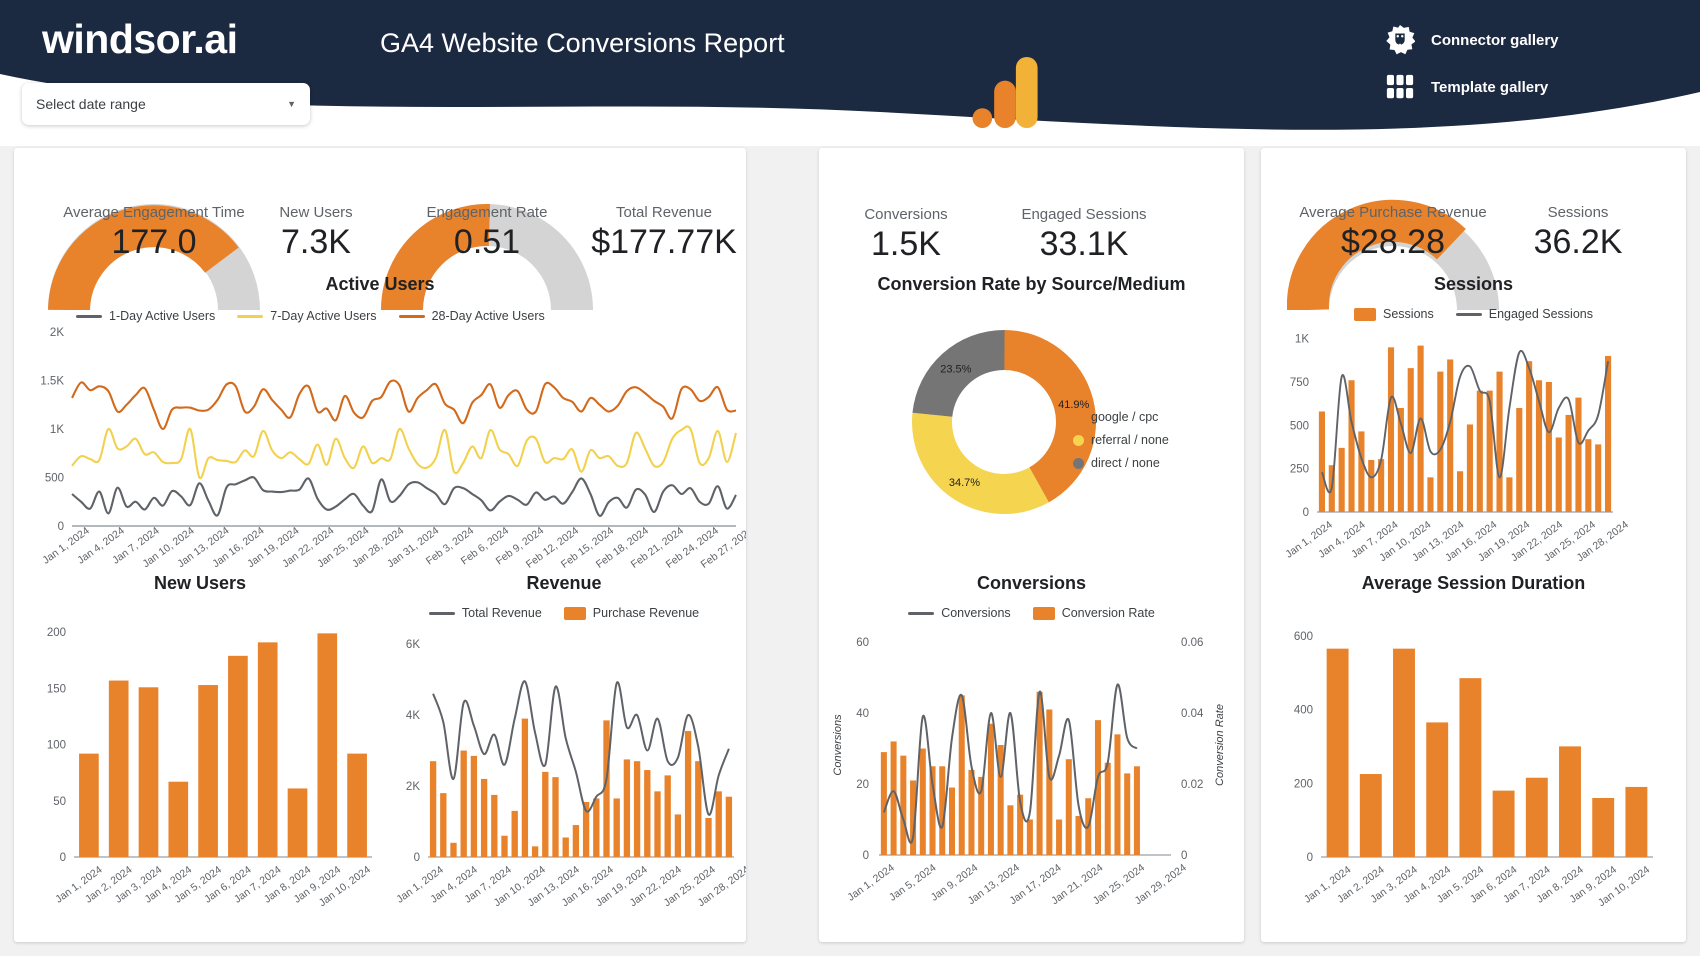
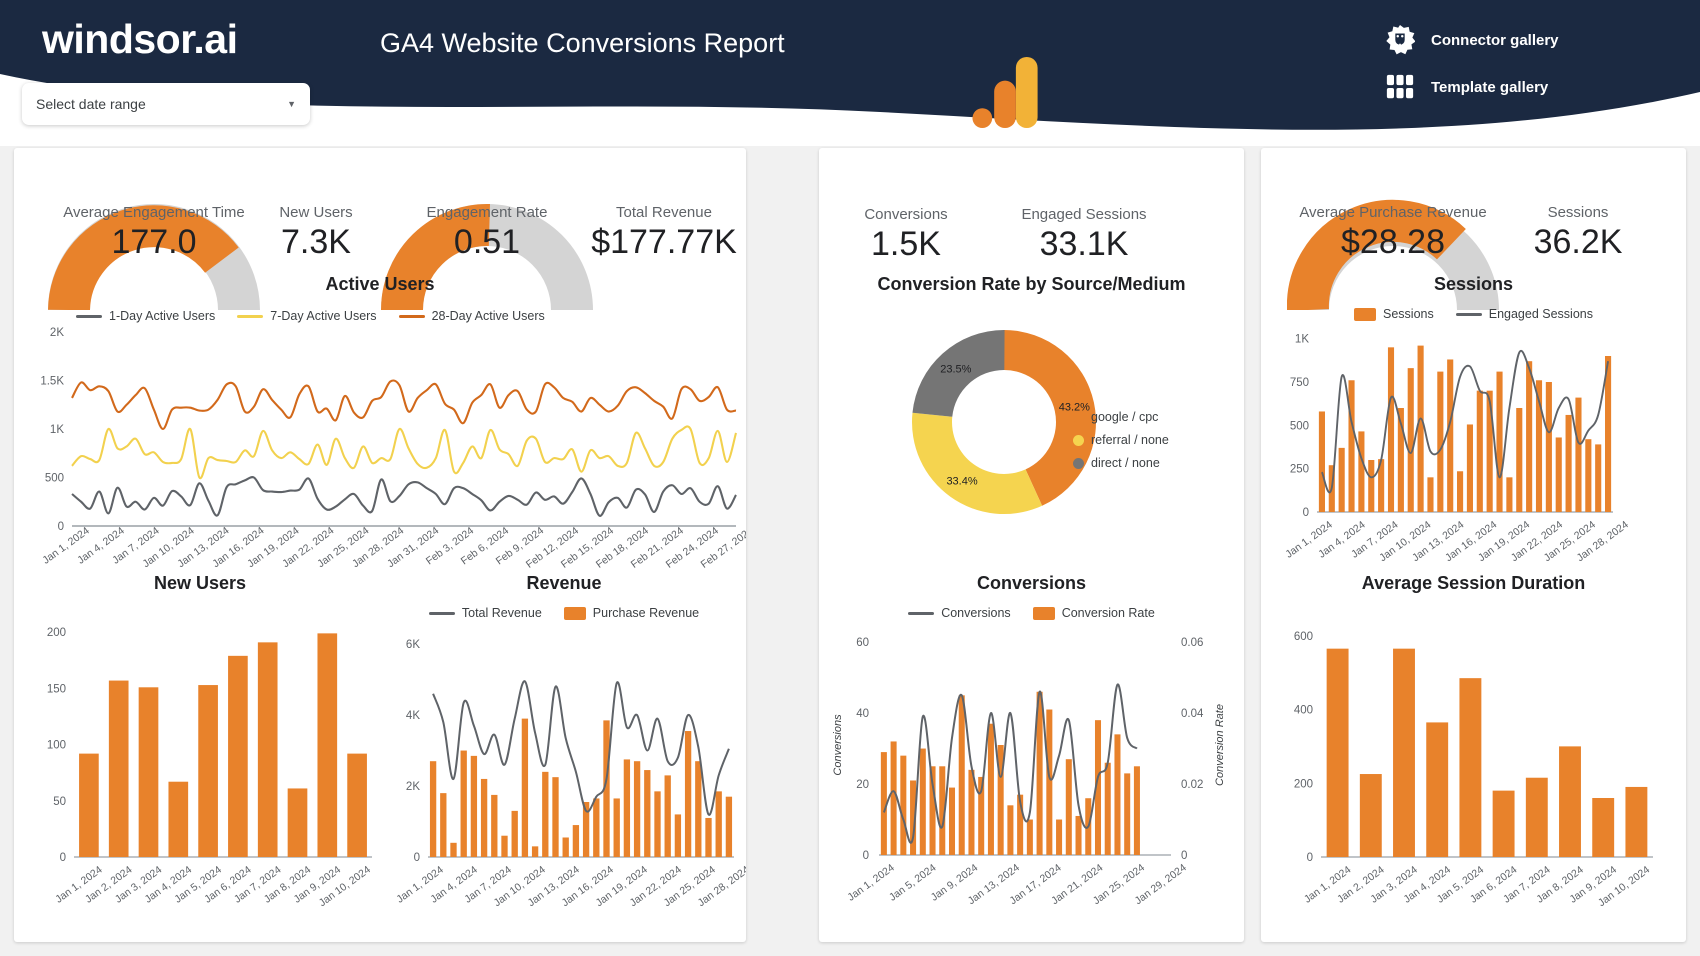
Conversion Rate by Source/Medium/google / cpc: 41.9% -> 43.2%
Conversion Rate by Source/Medium/referral / none: 34.7% -> 33.4%
